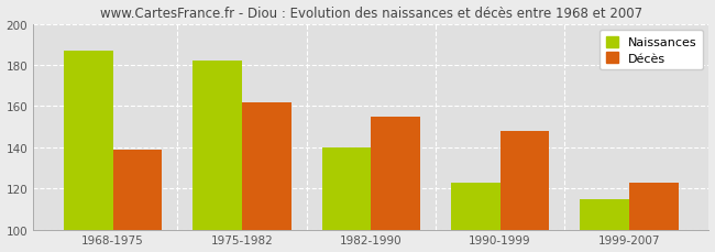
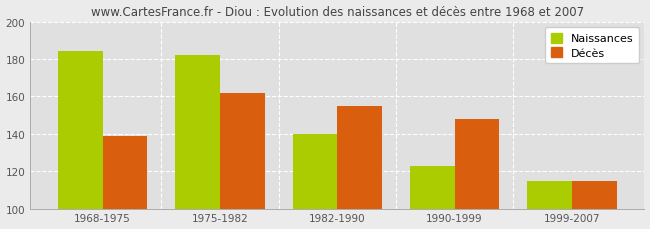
Naissances/1968-1975: 187 -> 184
Décès/1999-2007: 123 -> 115
